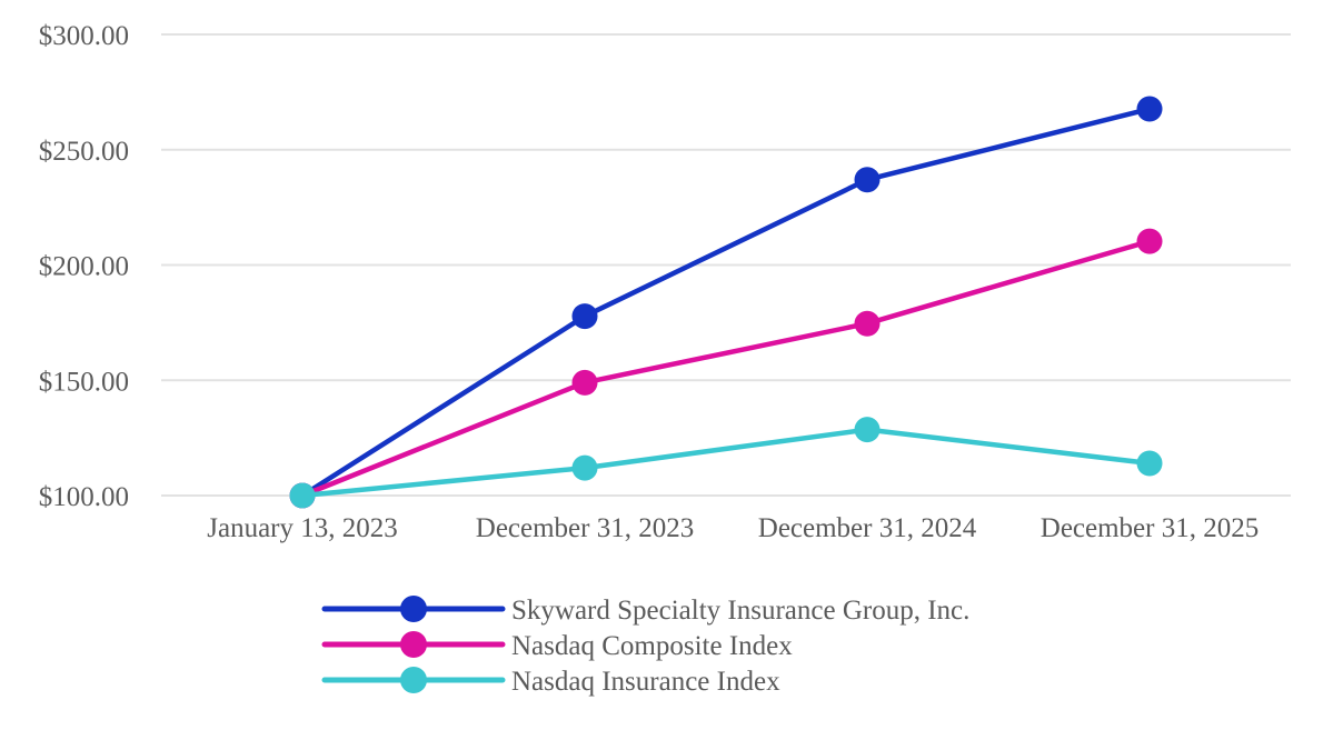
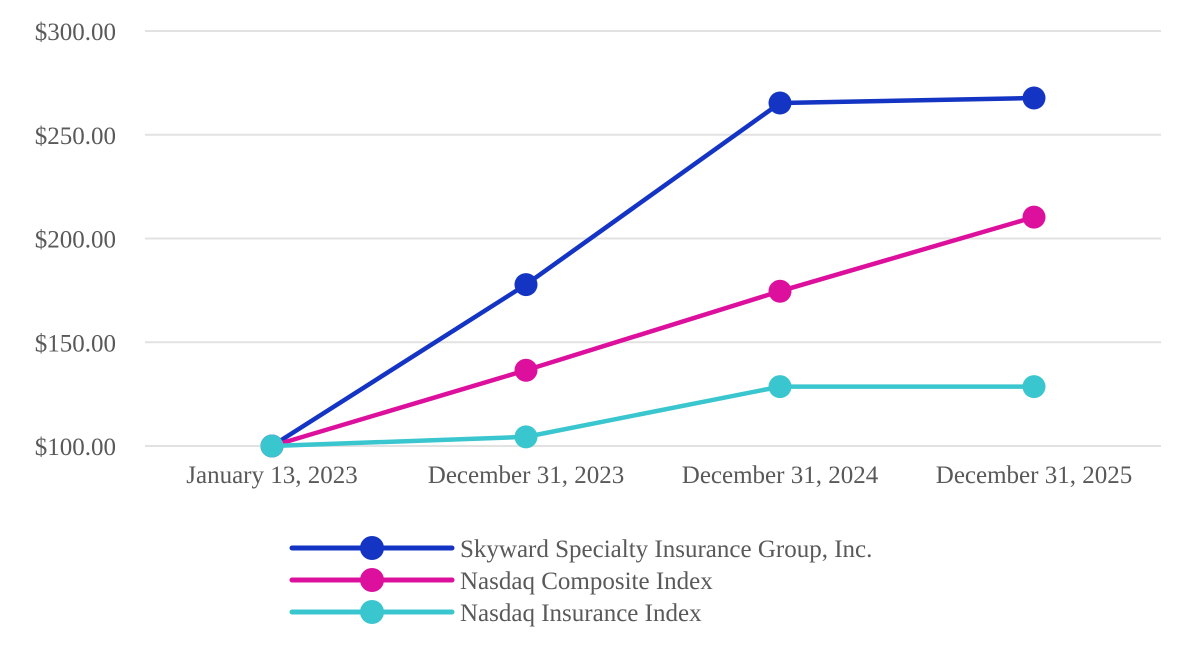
Nasdaq Composite Index/December 31, 2023: $149 -> $136
Nasdaq Insurance Index/December 31, 2023: $112 -> $104
Skyward Specialty Insurance Group, Inc./December 31, 2024: $237 -> $265
Nasdaq Insurance Index/December 31, 2025: $114 -> $129
